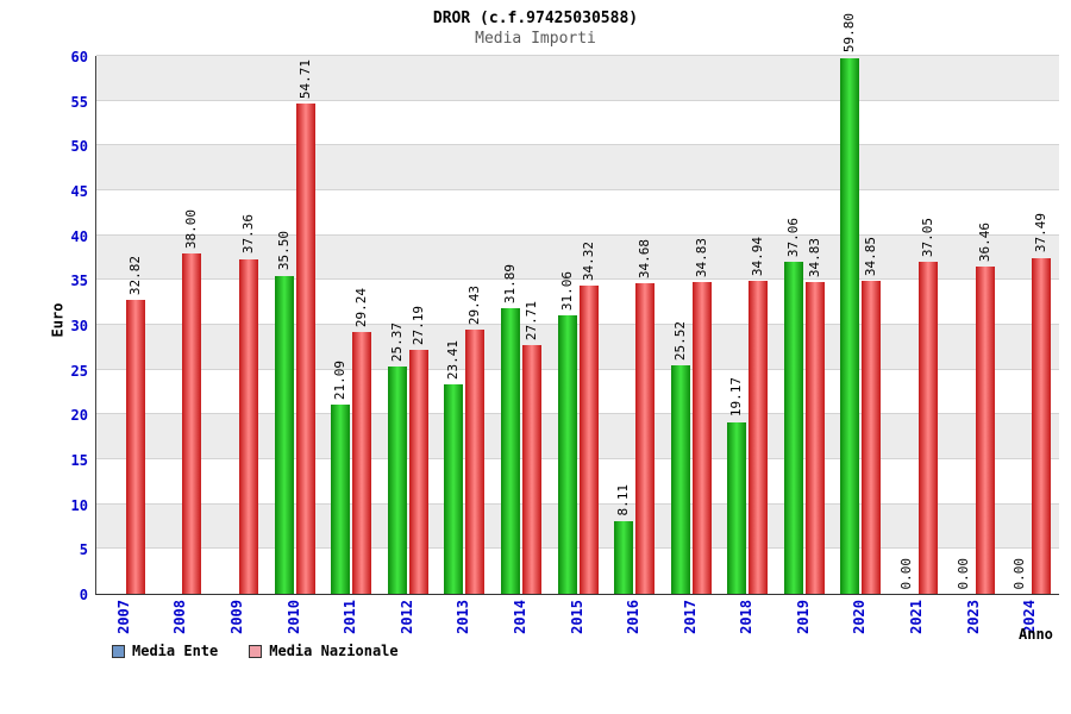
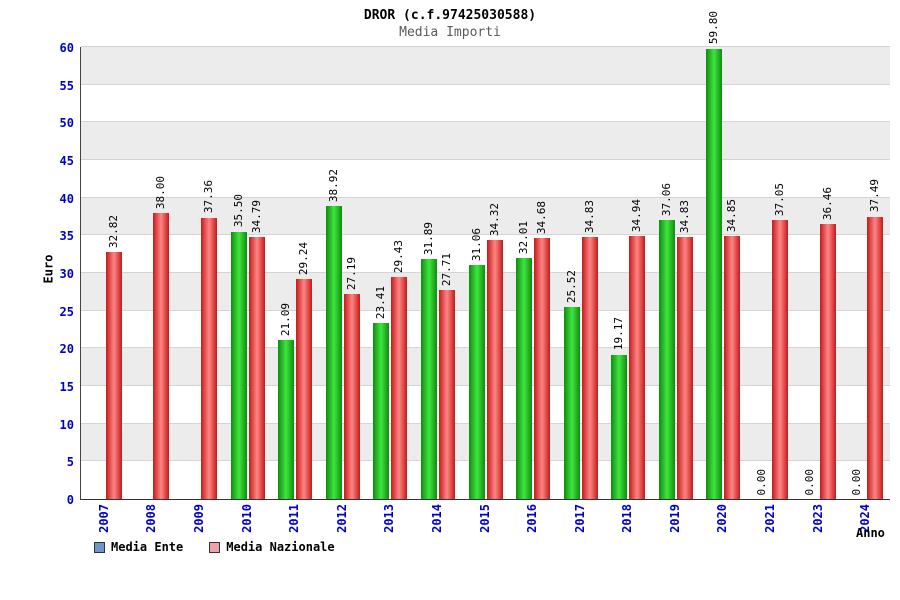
Media Nazionale/2010: 54.71 -> 34.79
Media Ente/2012: 25.37 -> 38.92
Media Ente/2016: 8.11 -> 32.01
